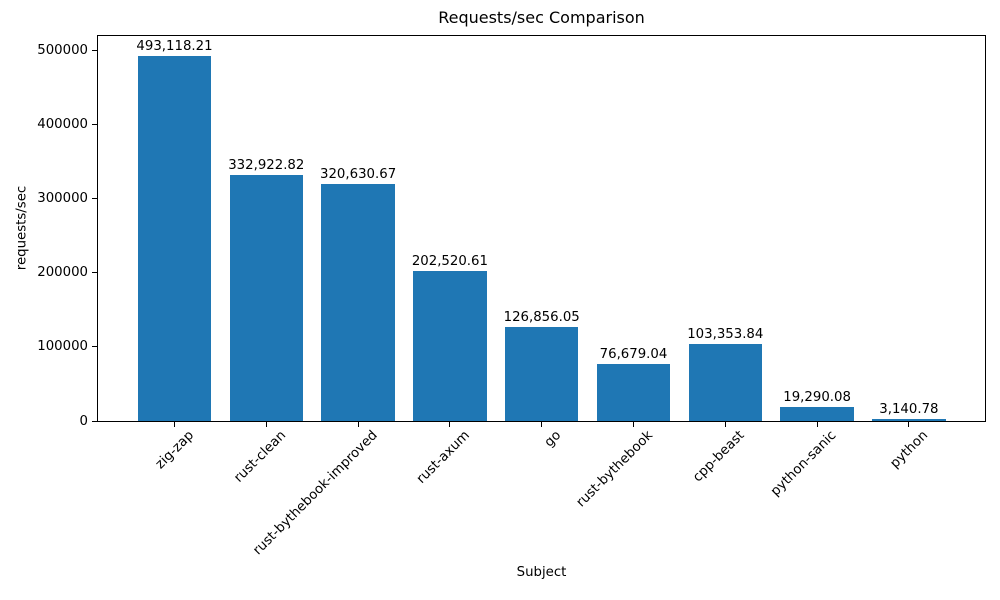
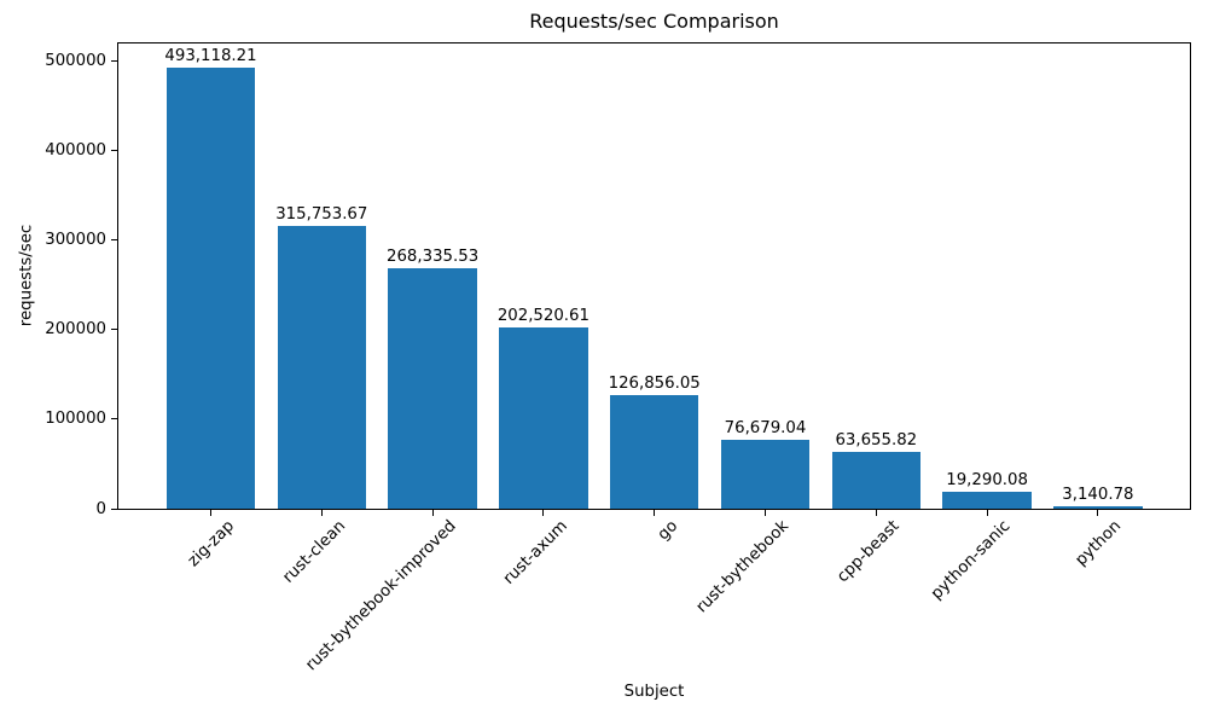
rust-clean: 332,922.82 -> 315,753.67
rust-bythebook-improved: 320,630.67 -> 268,335.53
cpp-beast: 103,353.84 -> 63,655.82
